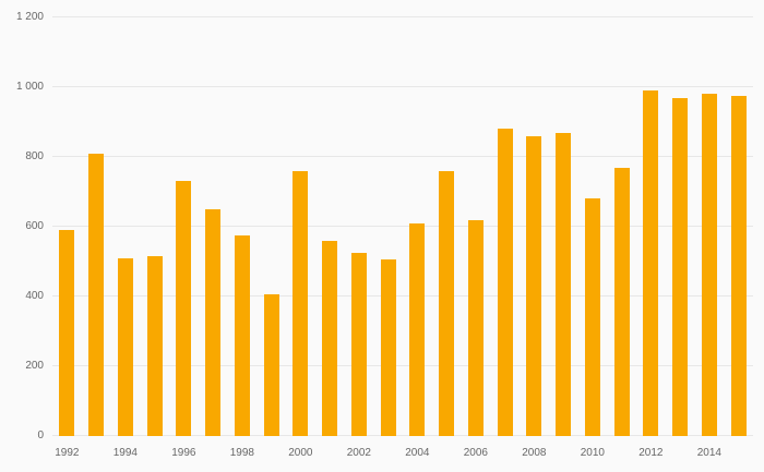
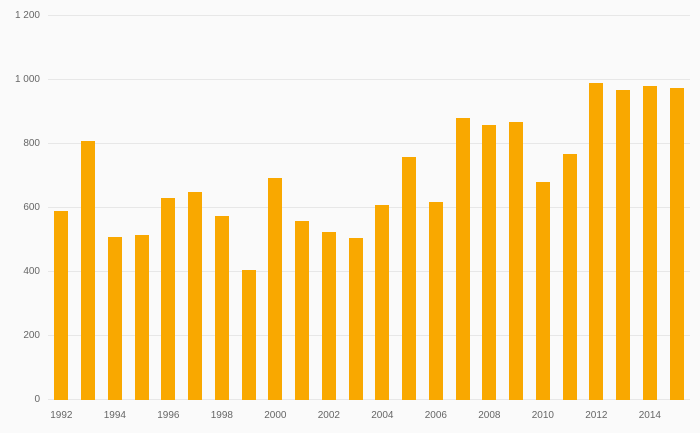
1996: 730 -> 630
2000: 760 -> 700
